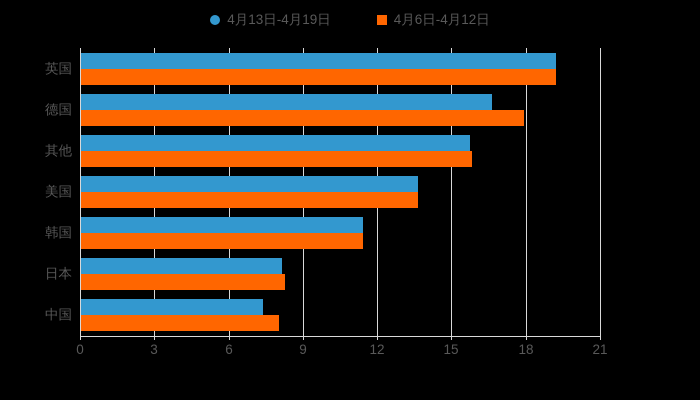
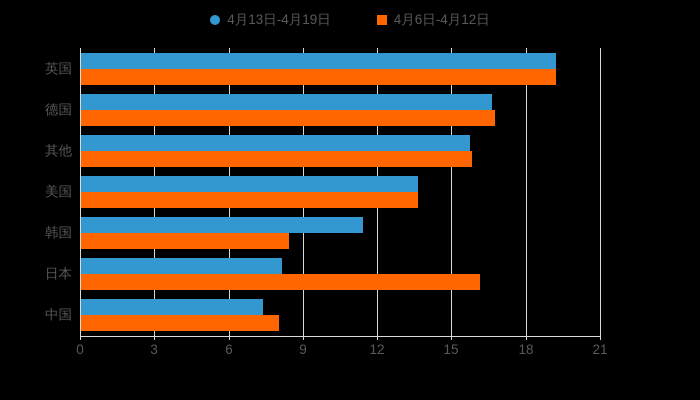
4月6日-4月12日/德国: 17.9 -> 16.7
4月6日-4月12日/韩国: 11.4 -> 8.4
4月6日-4月12日/日本: 8.2 -> 16.1
